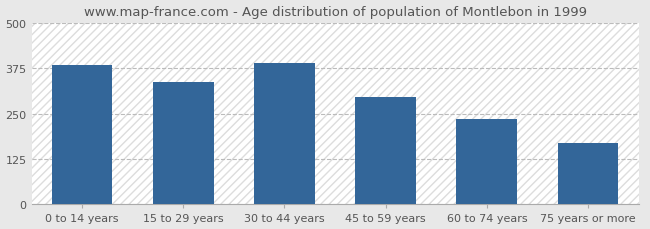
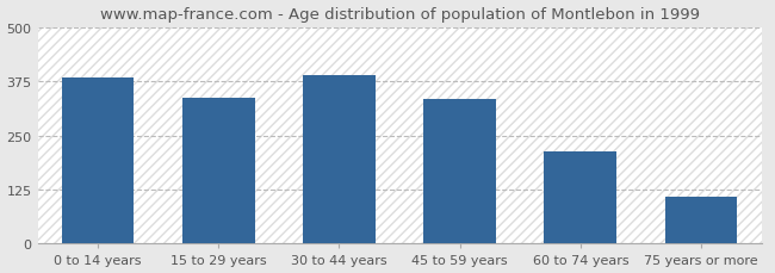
45 to 59 years: 295 -> 335
60 to 74 years: 235 -> 213
75 years or more: 170 -> 108
